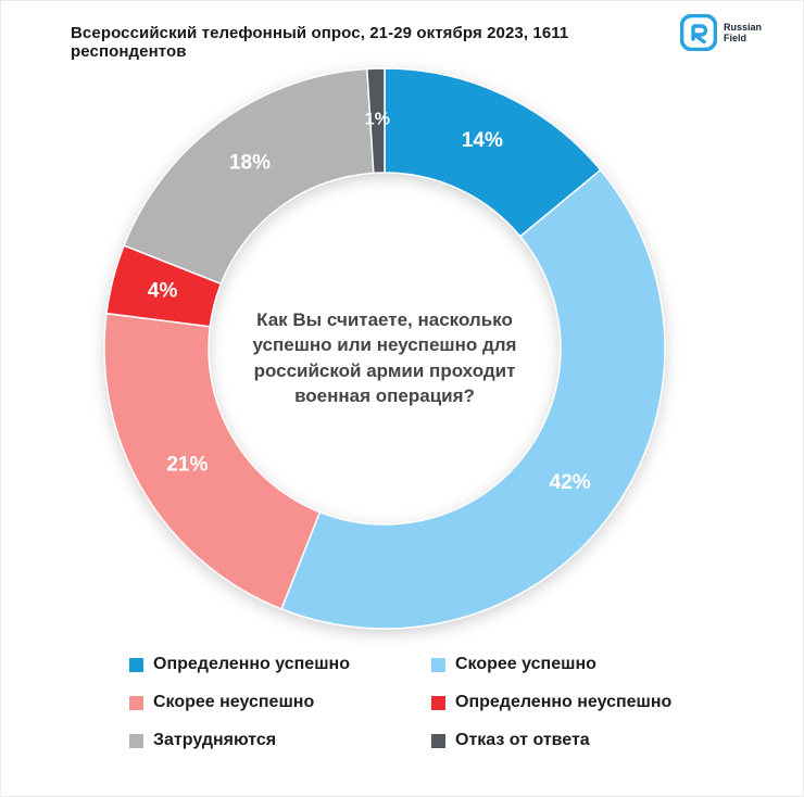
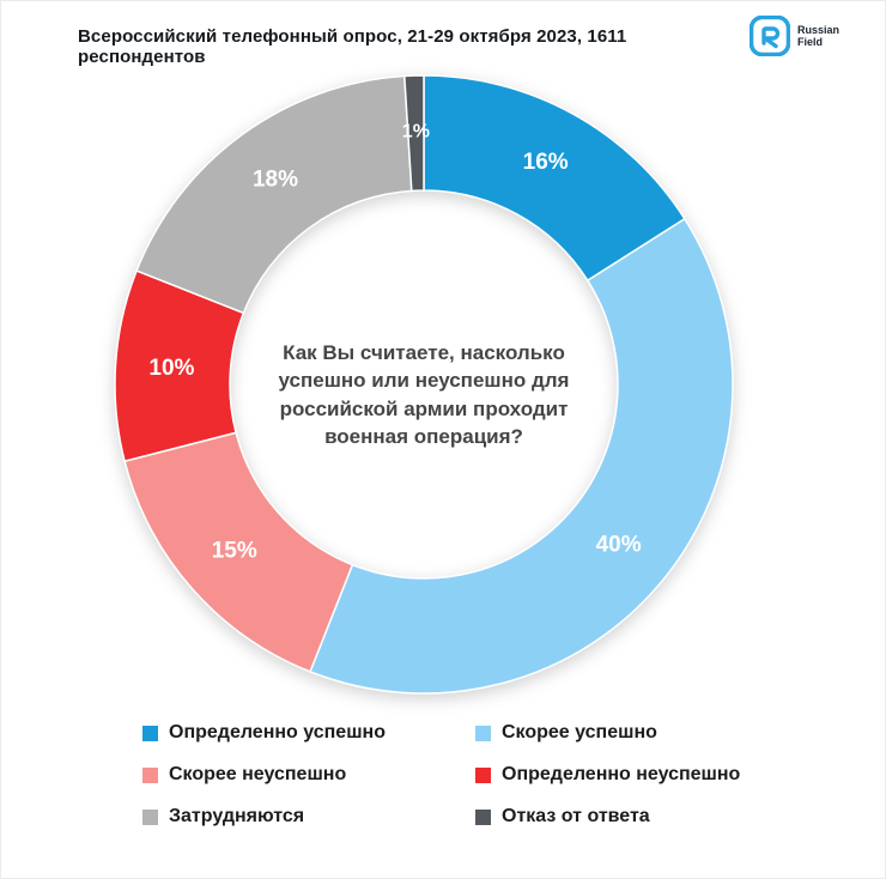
Определенно успешно: 14% -> 16%
Скорее успешно: 42% -> 40%
Скорее неуспешно: 21% -> 15%
Определенно неуспешно: 4% -> 10%
